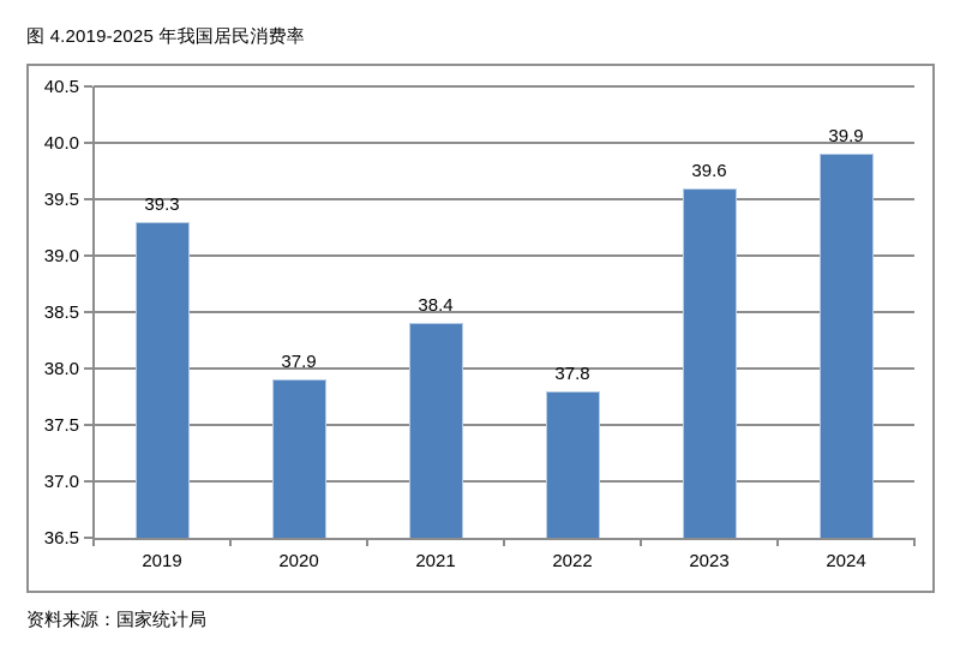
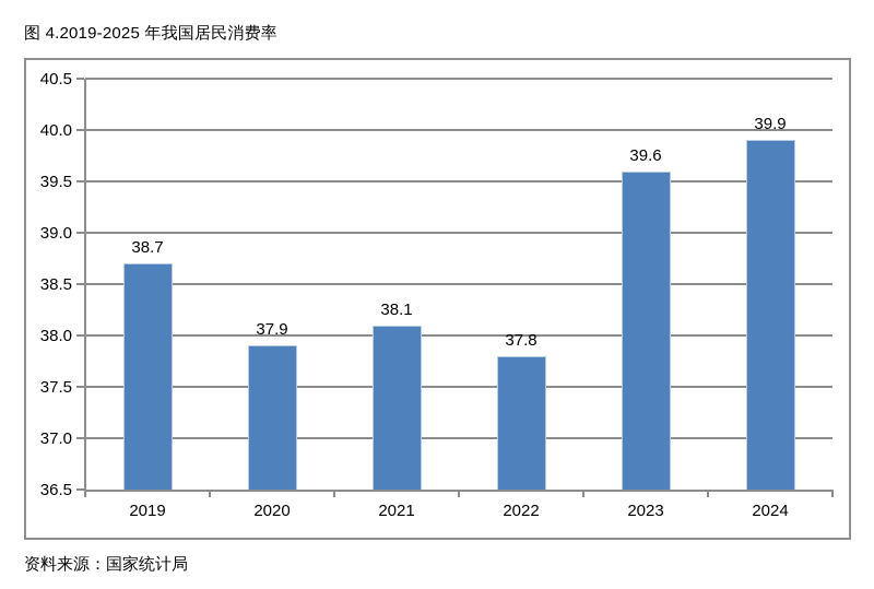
2019: 39.3 -> 38.7
2021: 38.4 -> 38.1
